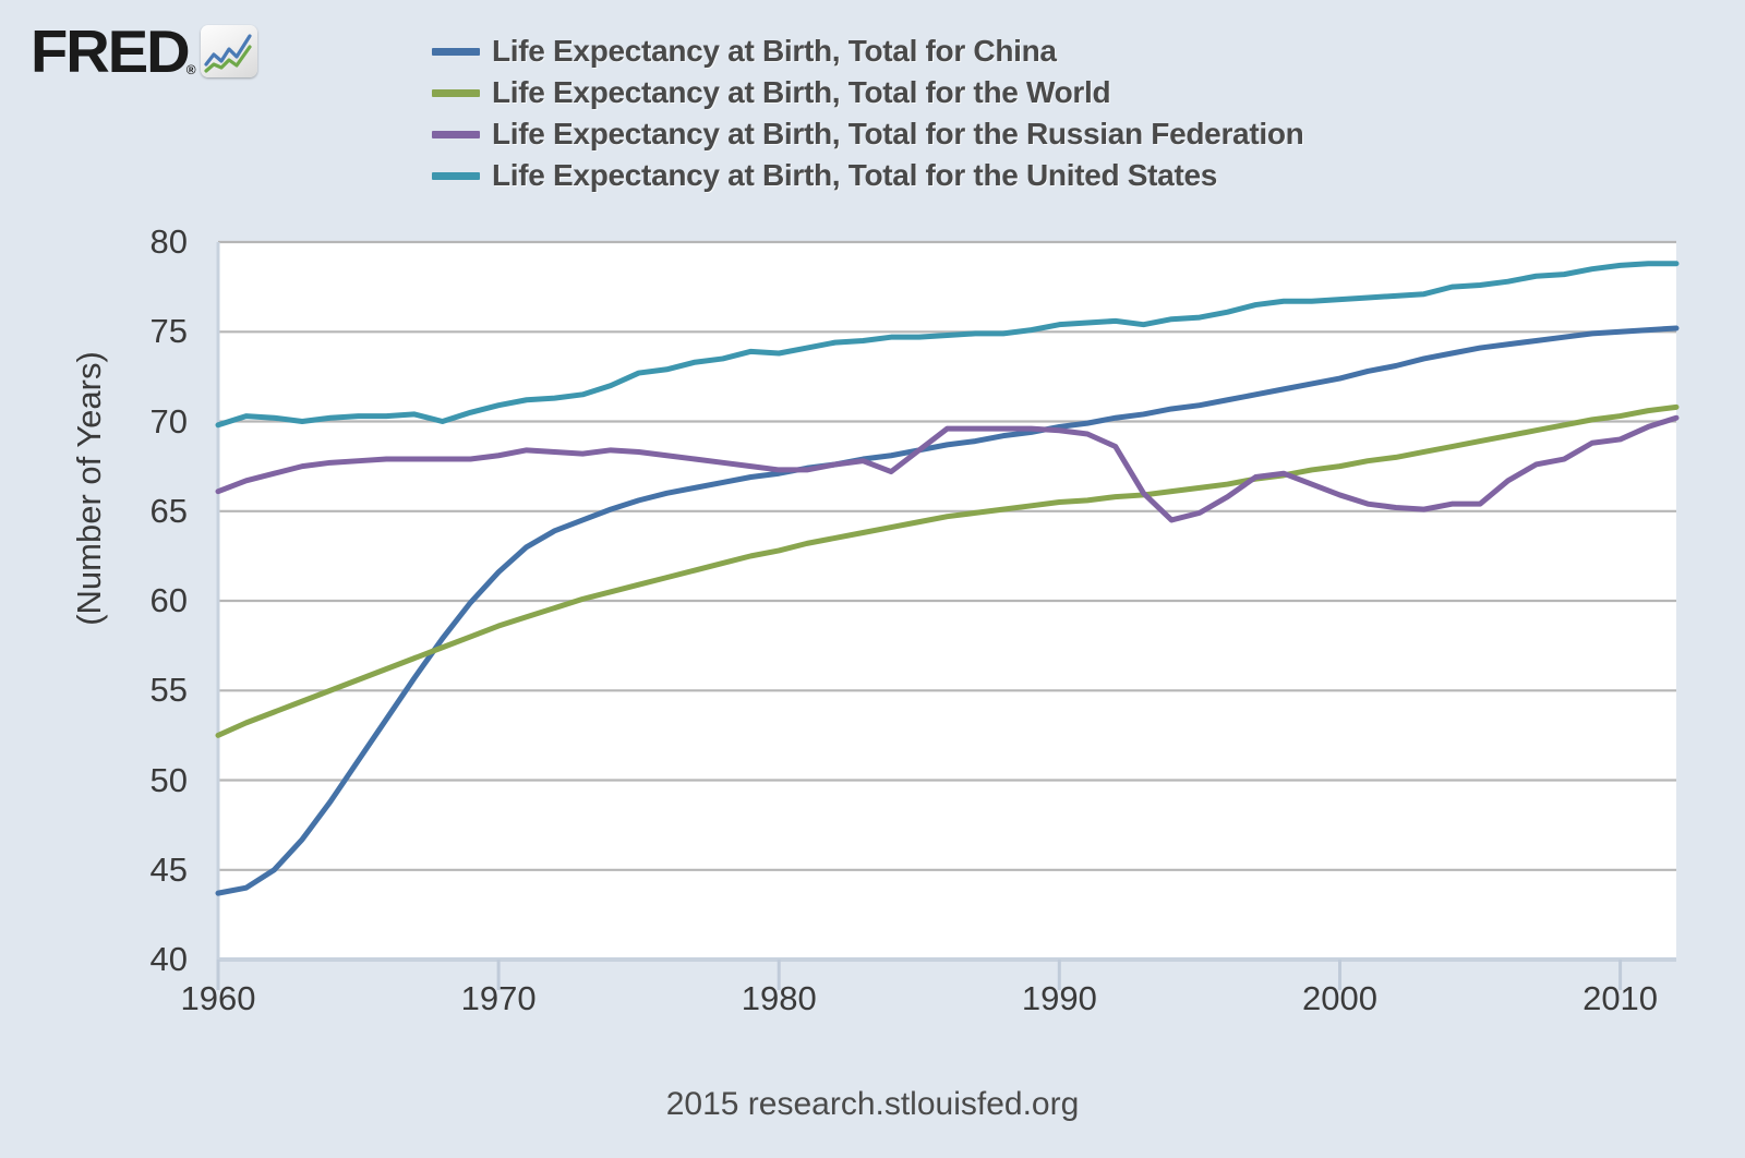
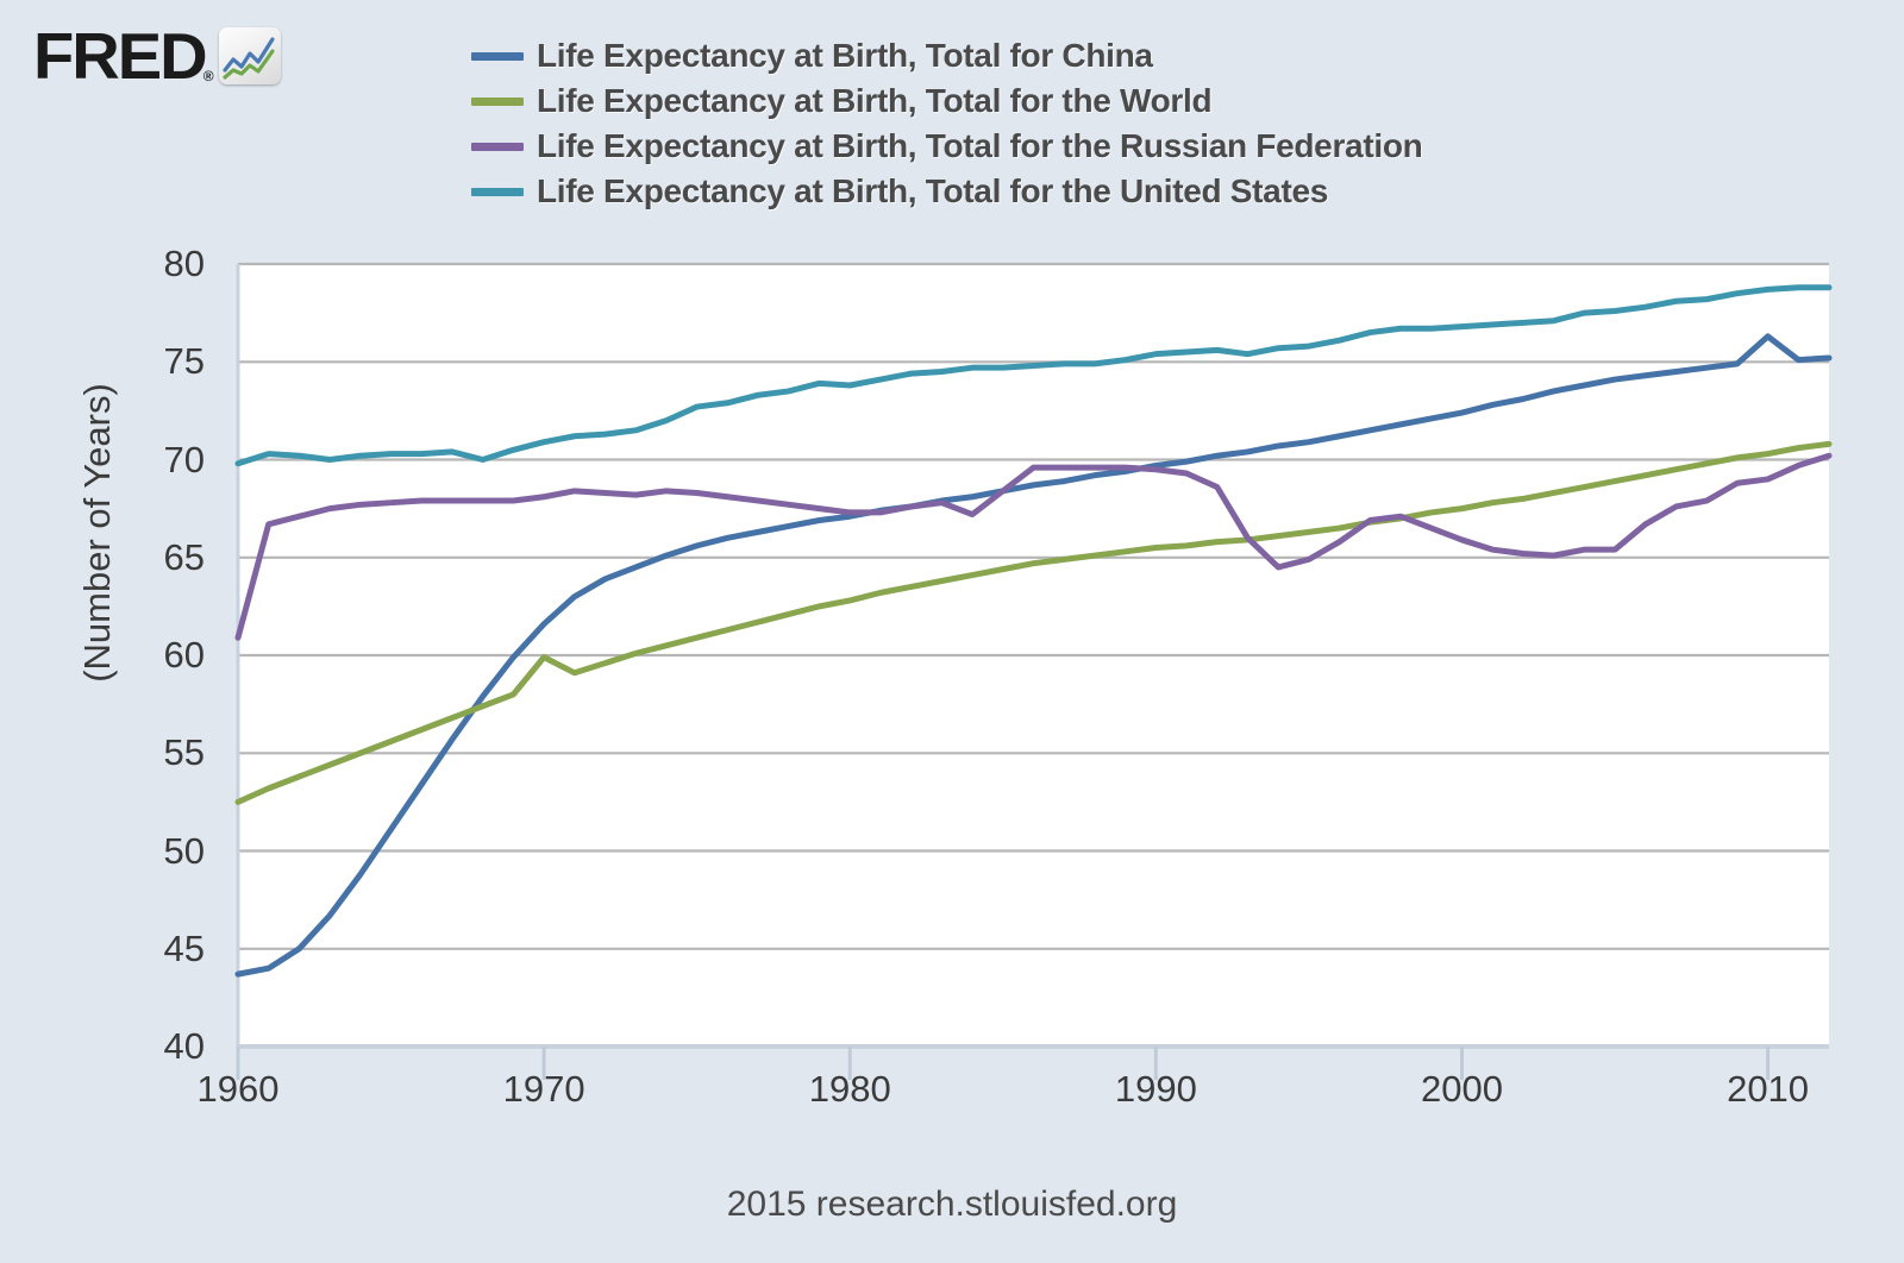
Life Expectancy at Birth, Total for the Russian Federation/1960: 66.1 -> 60.9
Life Expectancy at Birth, Total for the World/1970: 58.6 -> 59.9
Life Expectancy at Birth, Total for China/2010: 75.0 -> 76.3
